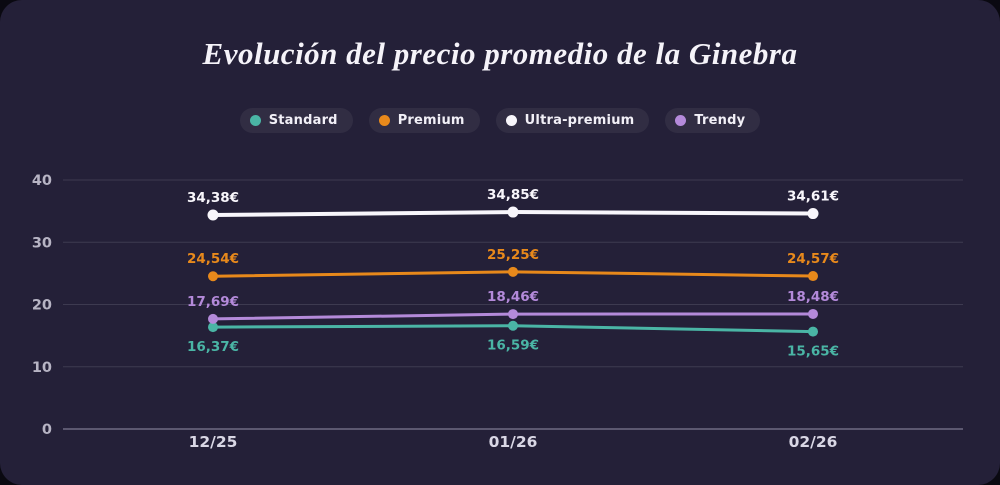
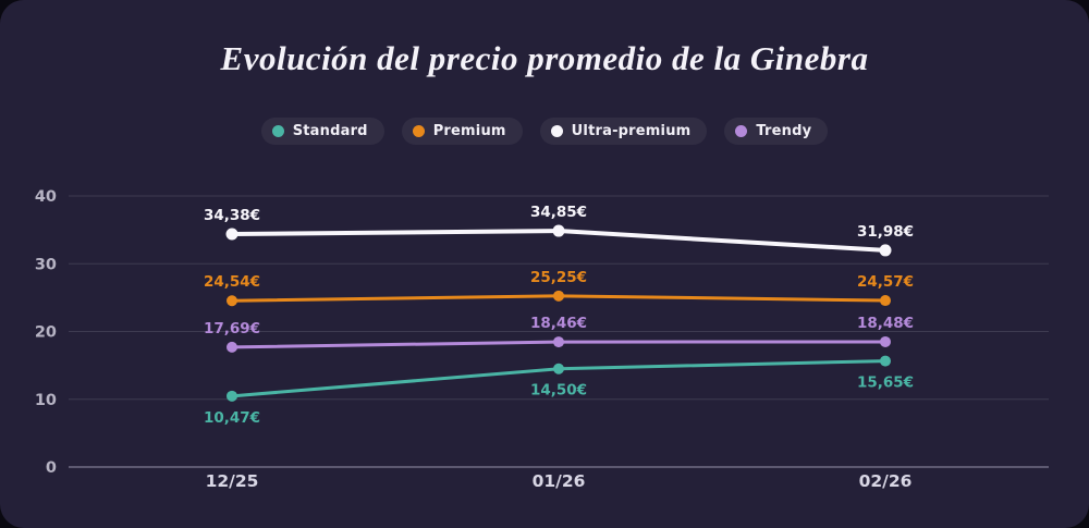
Standard/12/25: 16,37 -> 10,47
Standard/01/26: 16,59 -> 14,50
Ultra-premium/02/26: 34,61 -> 31,98
